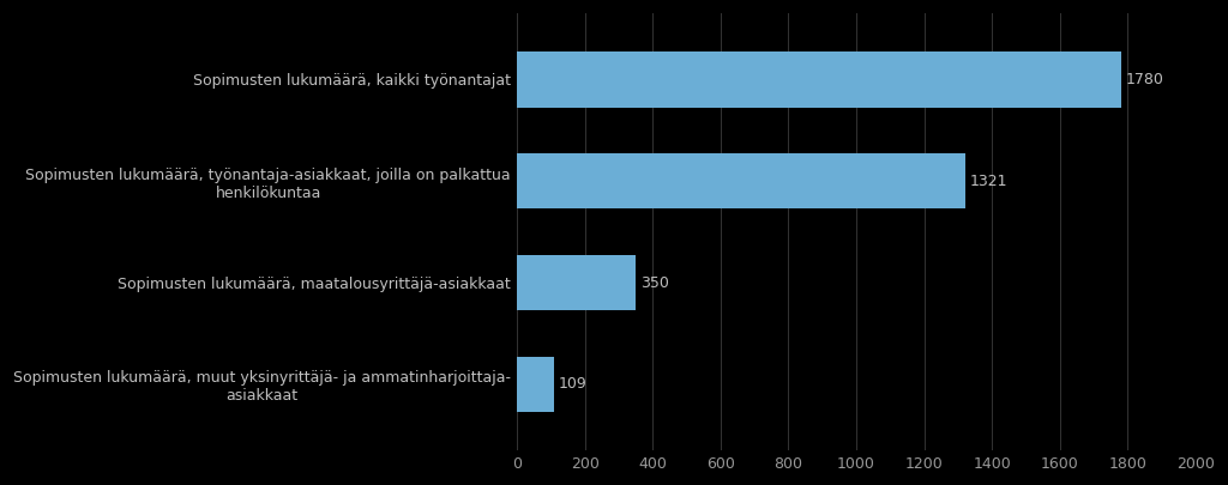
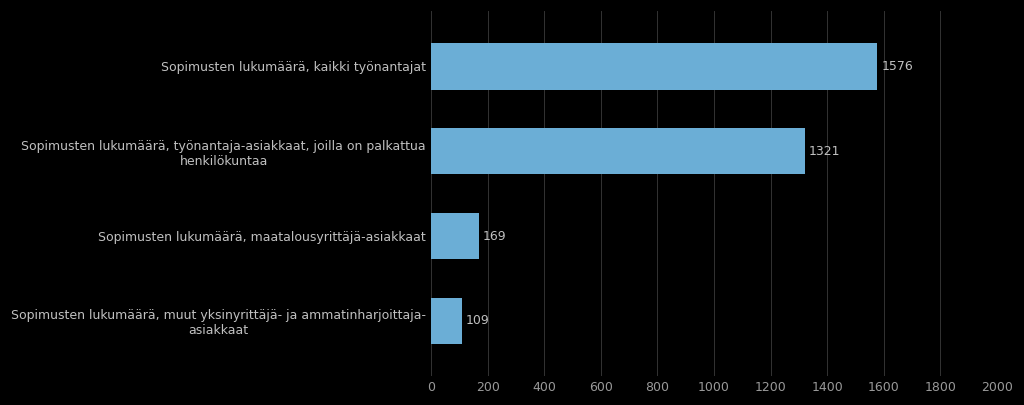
Sopimusten lukumäärä, kaikki työnantajat: 1780 -> 1576
Sopimusten lukumäärä, maatalousyrittäjä-asiakkaat: 350 -> 169
